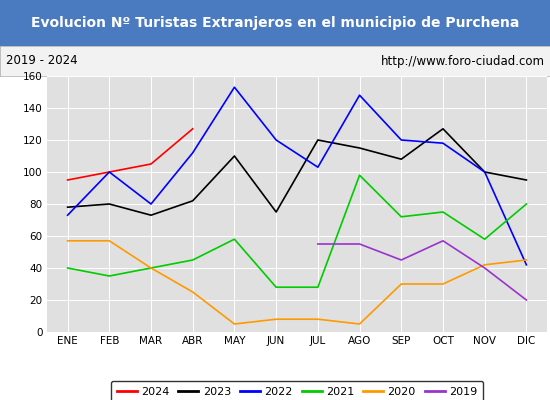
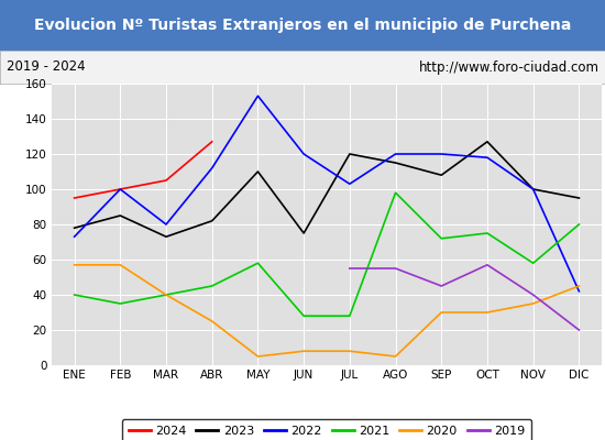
2023/FEB: 80 -> 85
2022/AGO: 148 -> 120
2020/NOV: 42 -> 35
